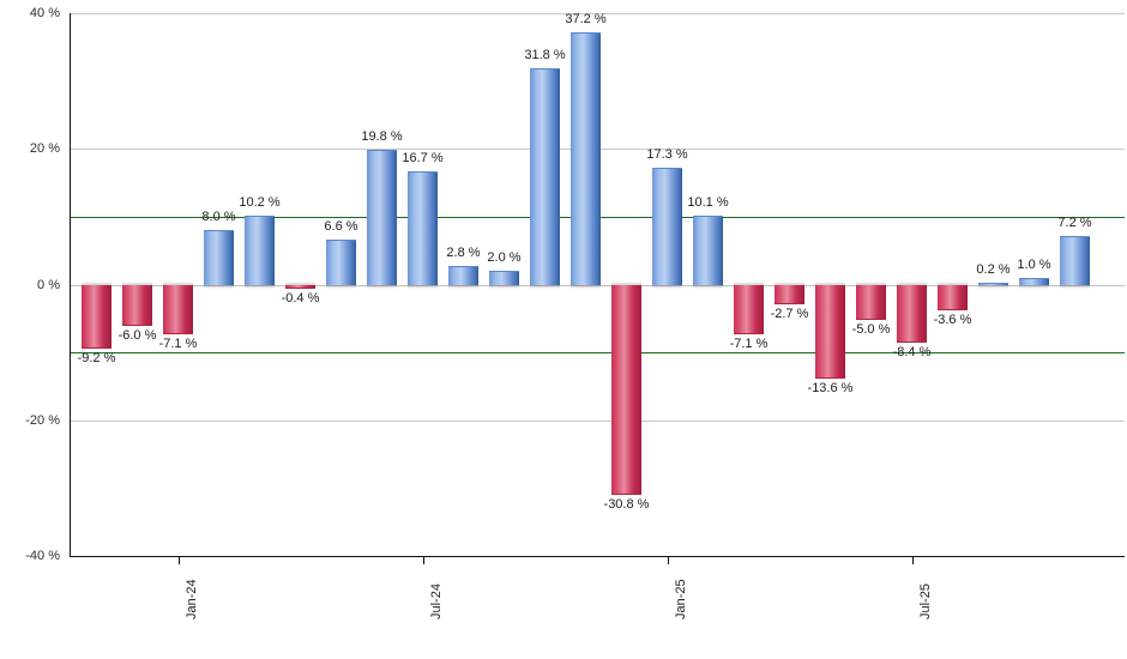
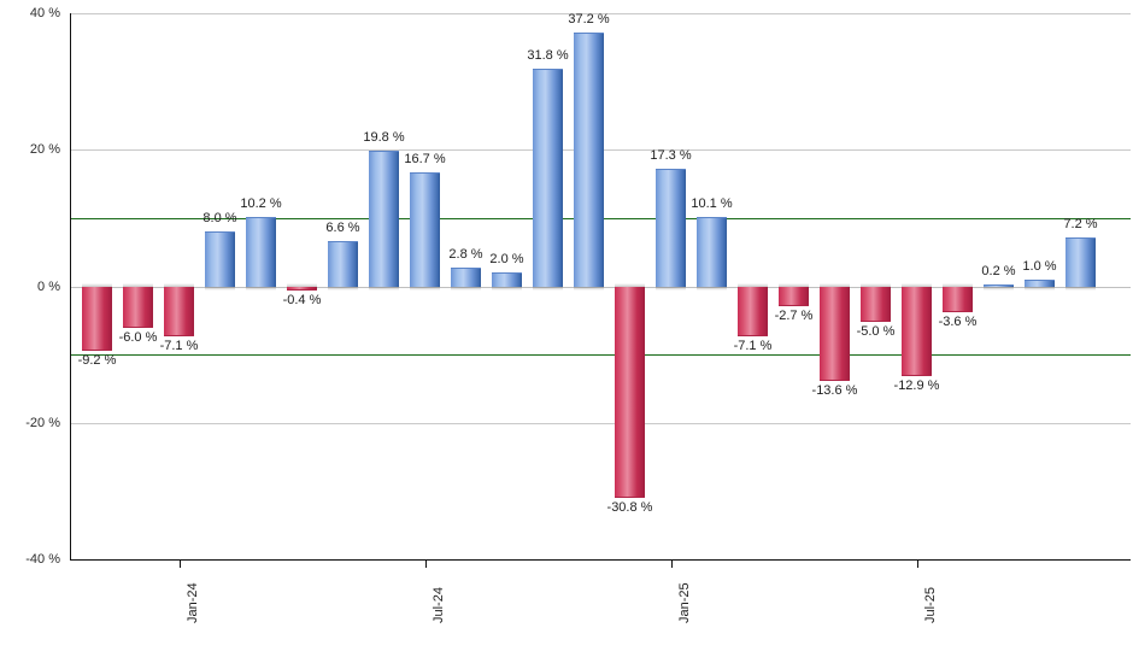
Jul-25: -8.4 -> -12.9
